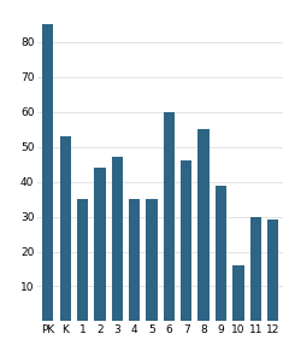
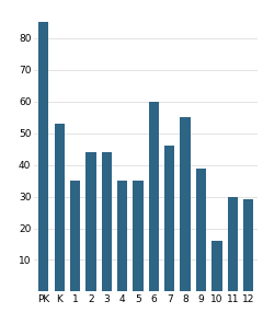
3: 47 -> 44
